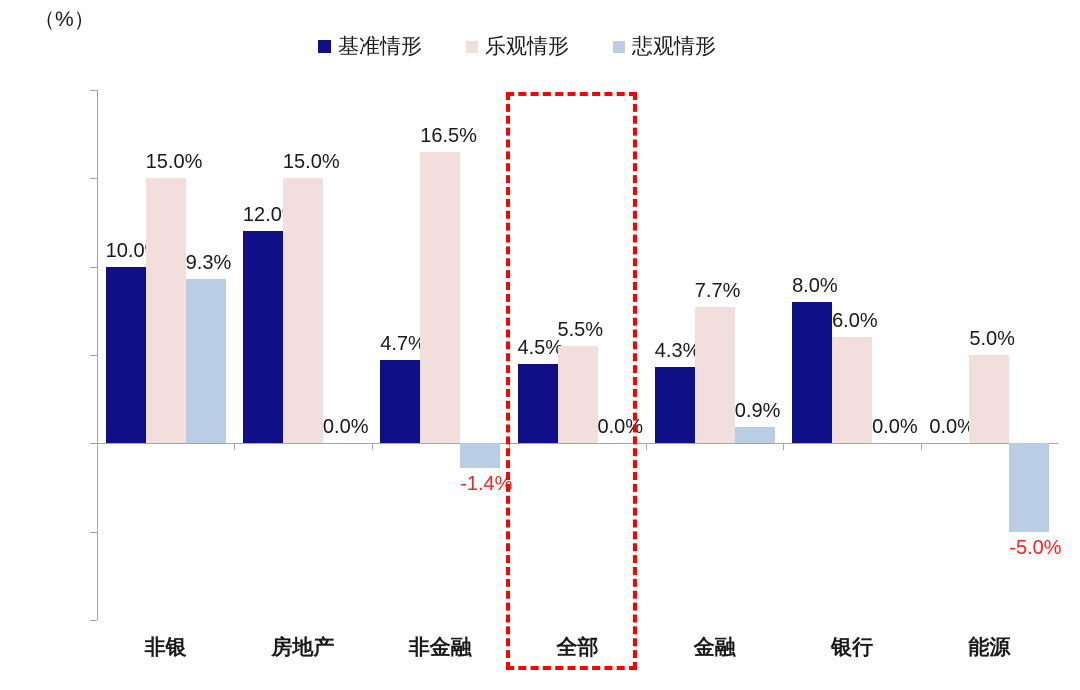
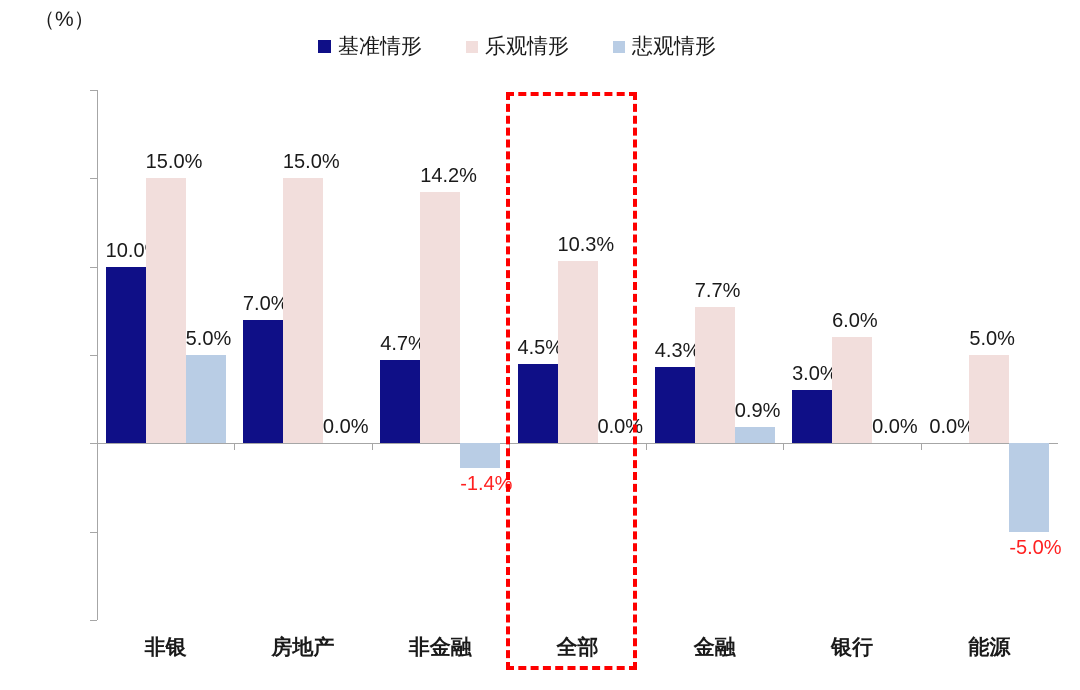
悲观情形/非银: 9.3% -> 5.0%
基准情形/房地产: 12.0% -> 7.0%
乐观情形/非金融: 16.5% -> 14.2%
乐观情形/全部: 5.5% -> 10.3%
基准情形/银行: 8.0% -> 3.0%
